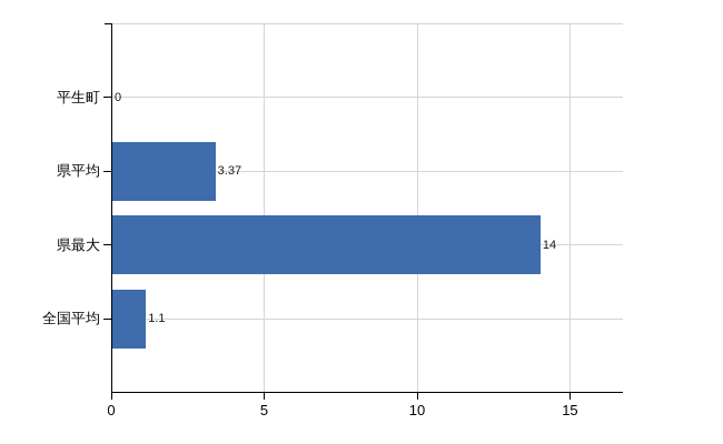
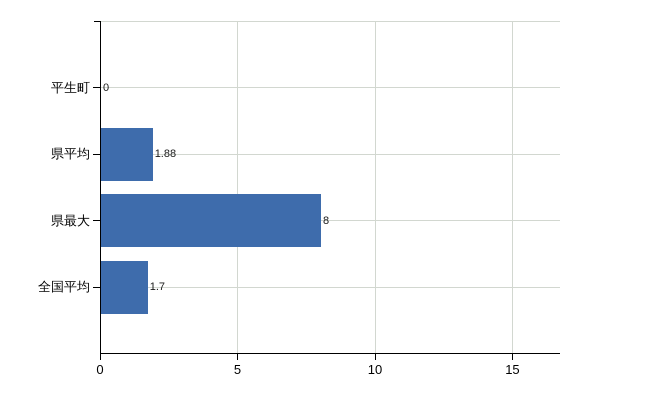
県平均: 3.37 -> 1.88
県最大: 14 -> 8
全国平均: 1.1 -> 1.7
